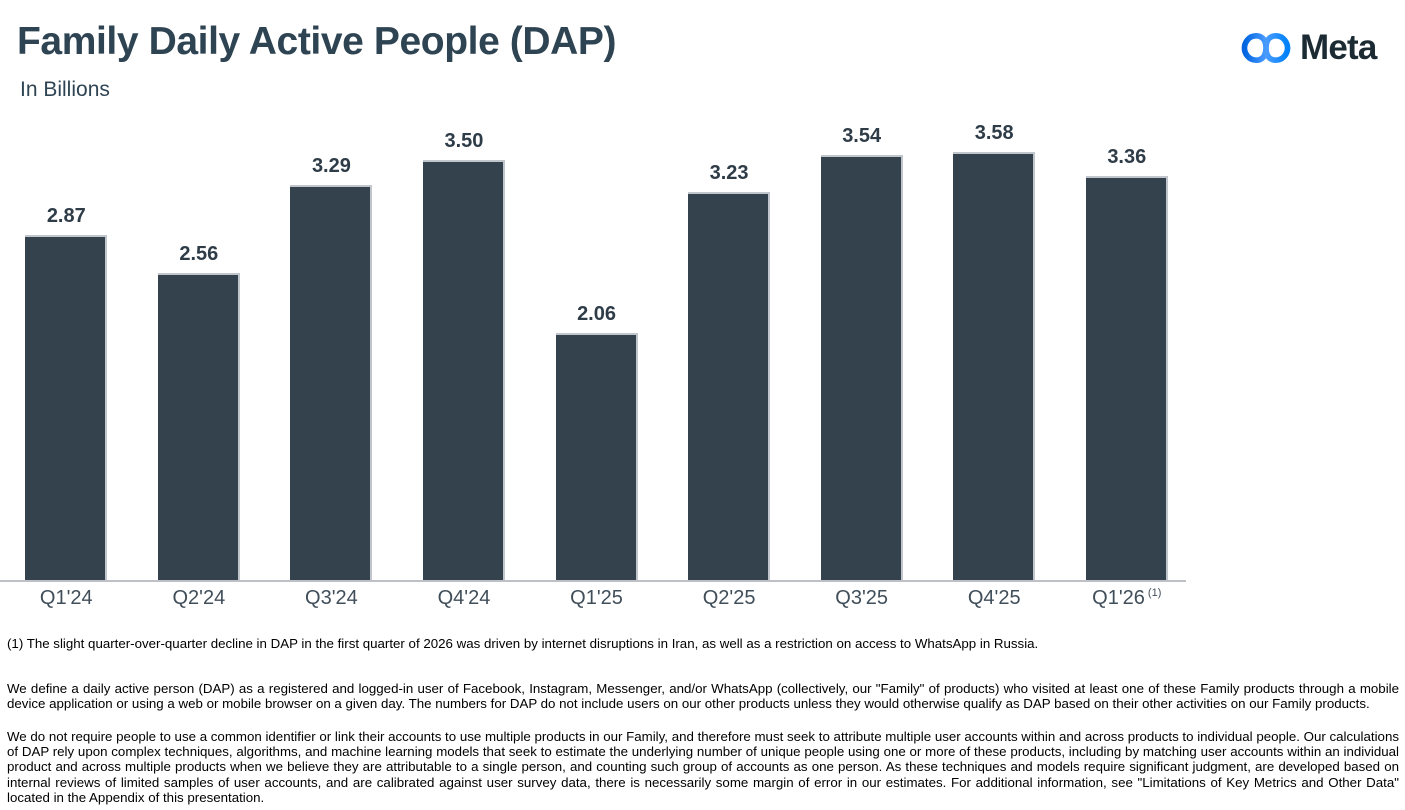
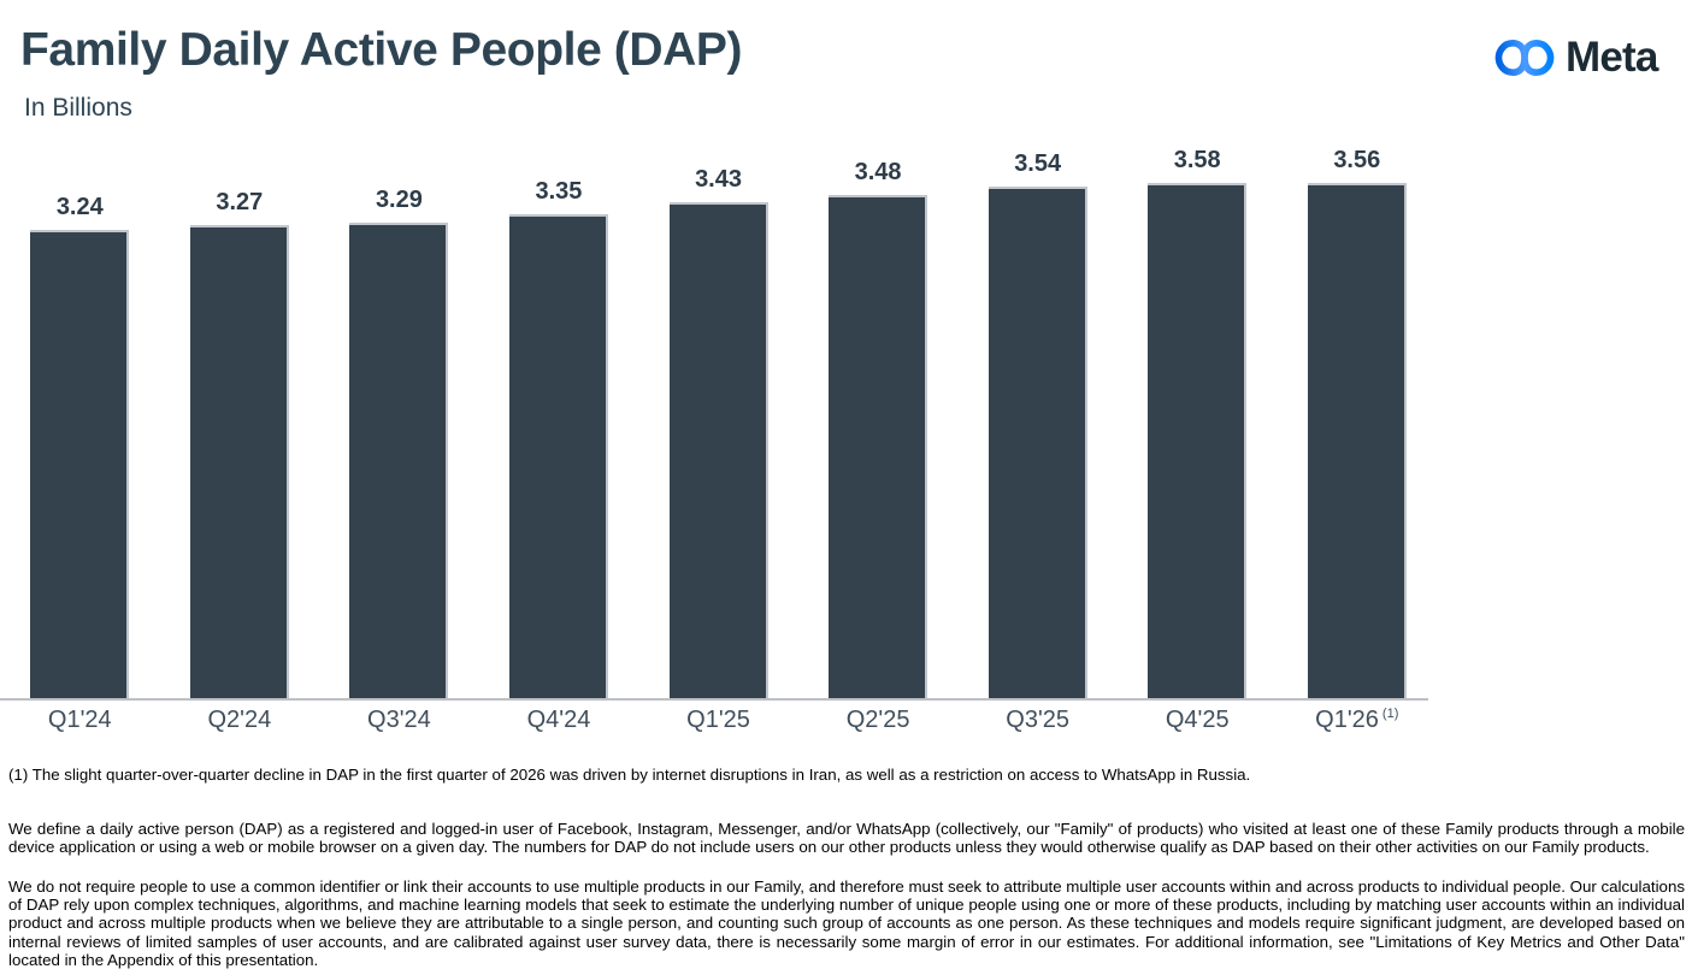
Q1'24: 2.87 -> 3.24
Q2'24: 2.56 -> 3.27
Q4'24: 3.50 -> 3.35
Q1'25: 2.06 -> 3.43
Q2'25: 3.23 -> 3.48
Q1'26: 3.36 -> 3.56
